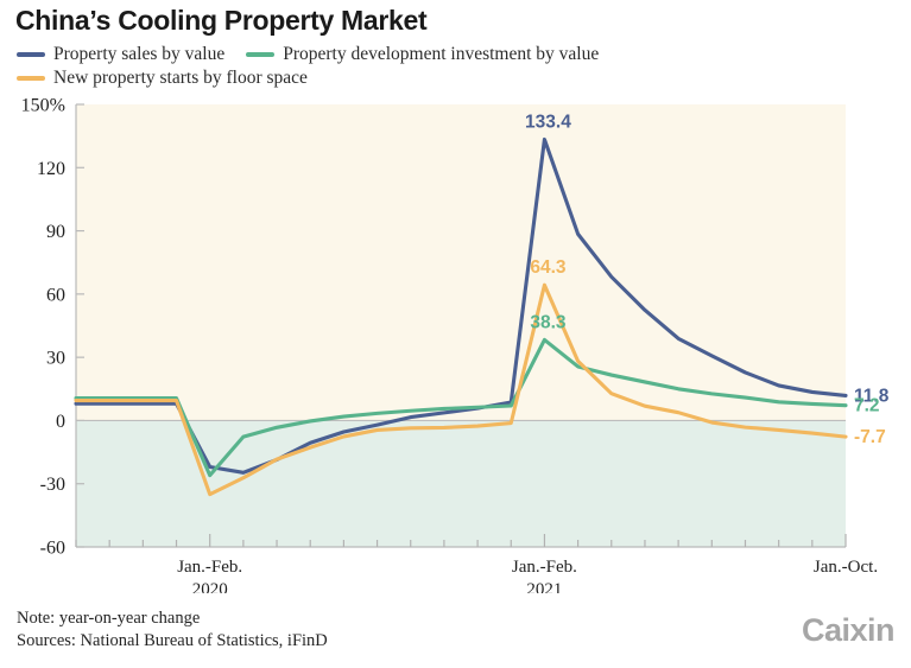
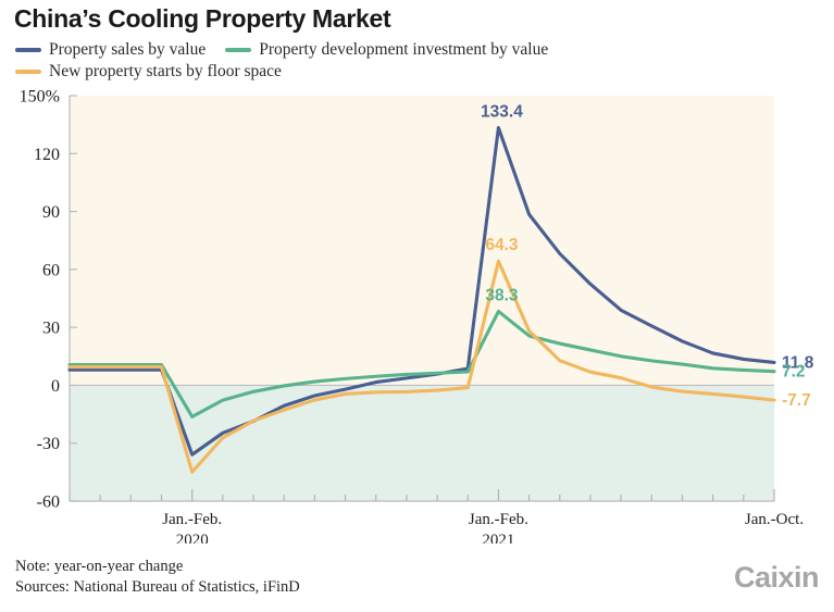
Property sales by value/2020 Jan.-Feb.: -22% -> -36%
Property development investment by value/2020 Jan.-Feb.: -26% -> -16%
New property starts by floor space/2020 Jan.-Feb.: -35% -> -45%
